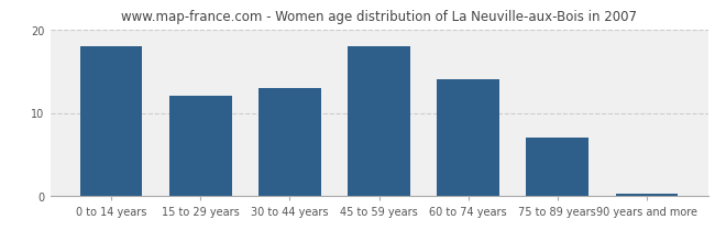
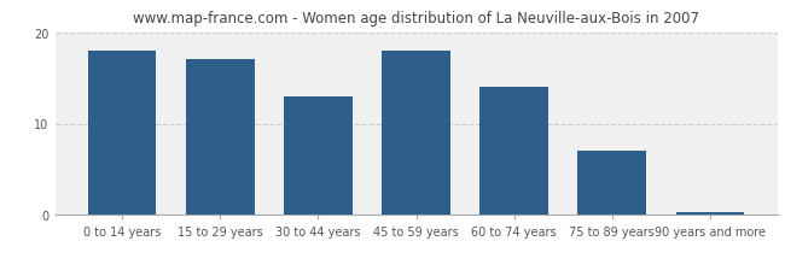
15 to 29 years: 12.0 -> 17.0
